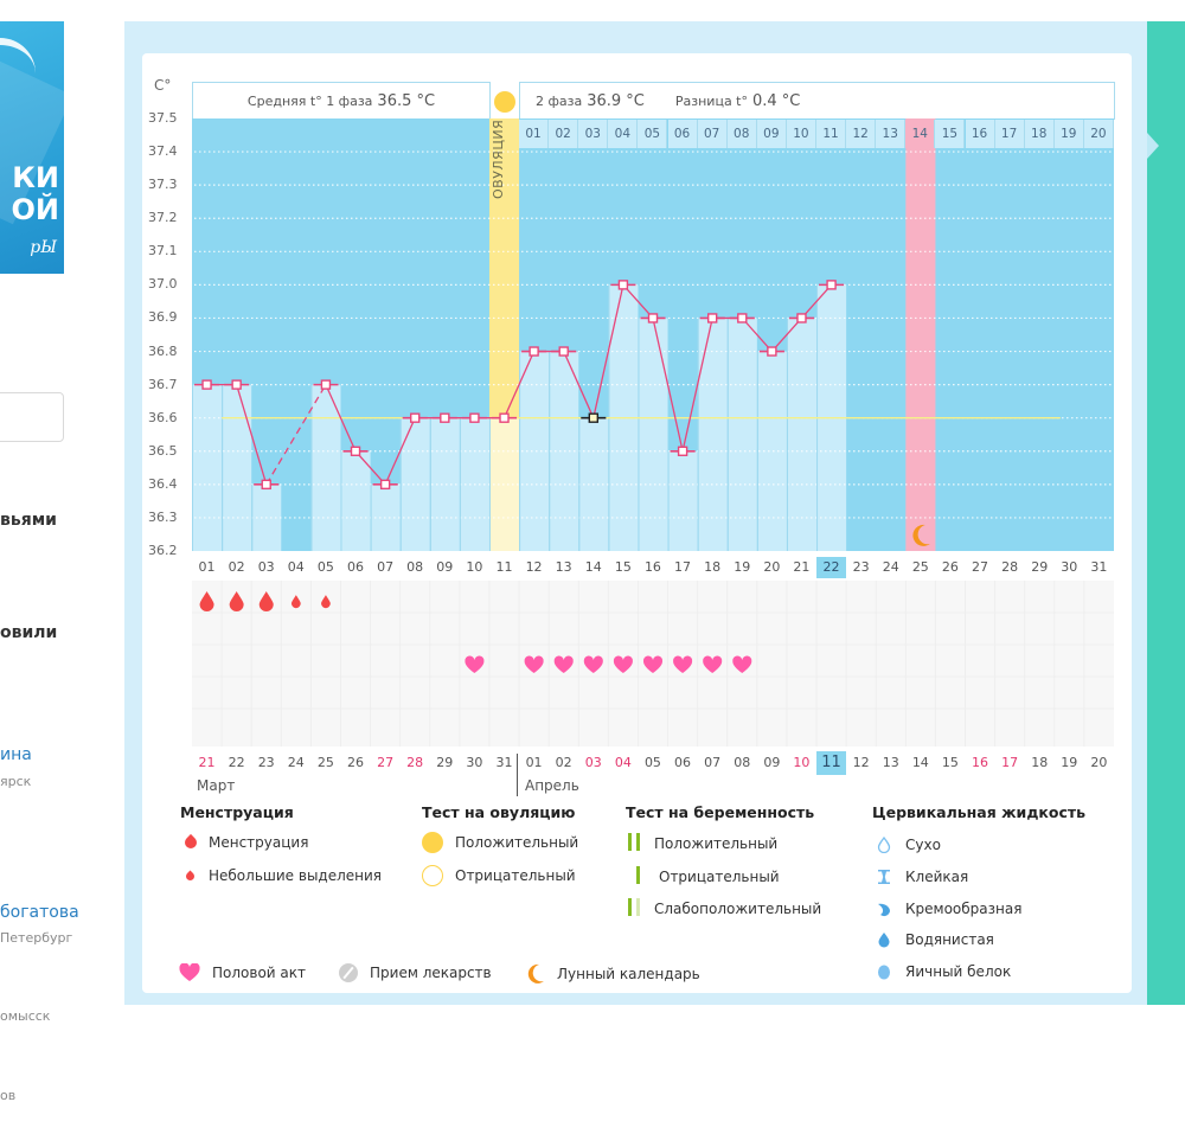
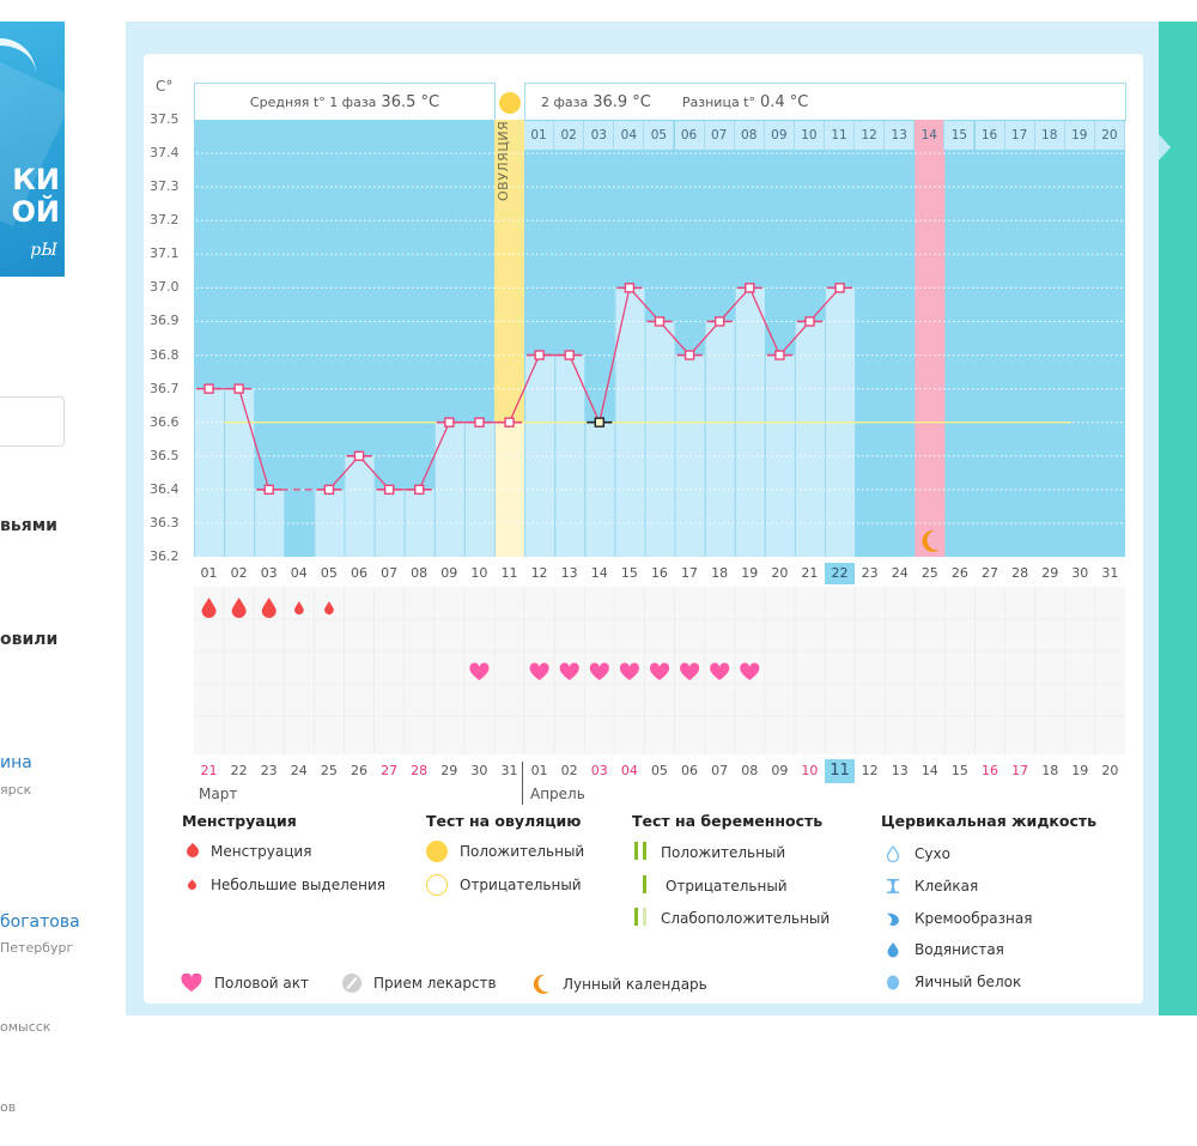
05: 36.7 -> 36.4
08: 36.6 -> 36.4
17: 36.5 -> 36.8
19: 36.9 -> 37.0
